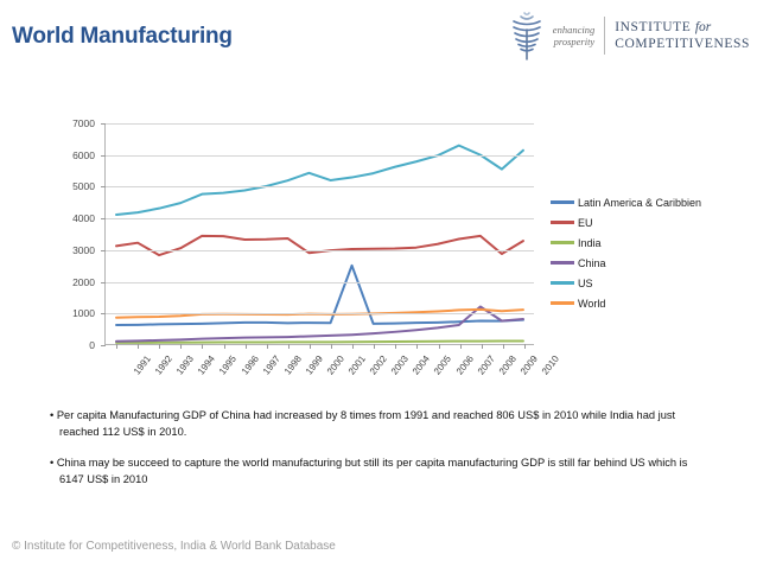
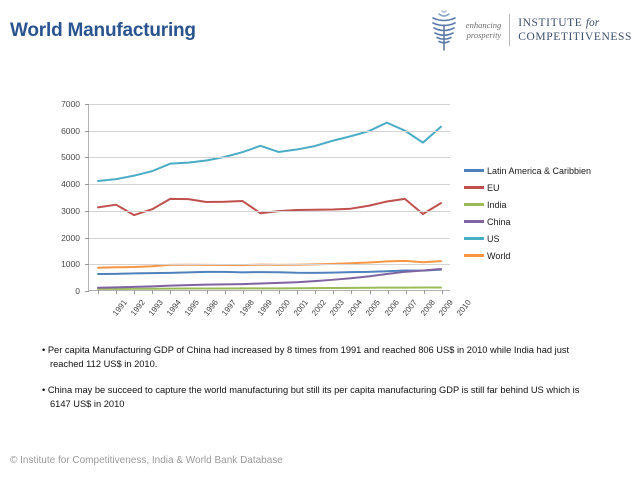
Latin America & Caribbien/2002: 2500 -> 700
China/2008: 1200 -> 700
